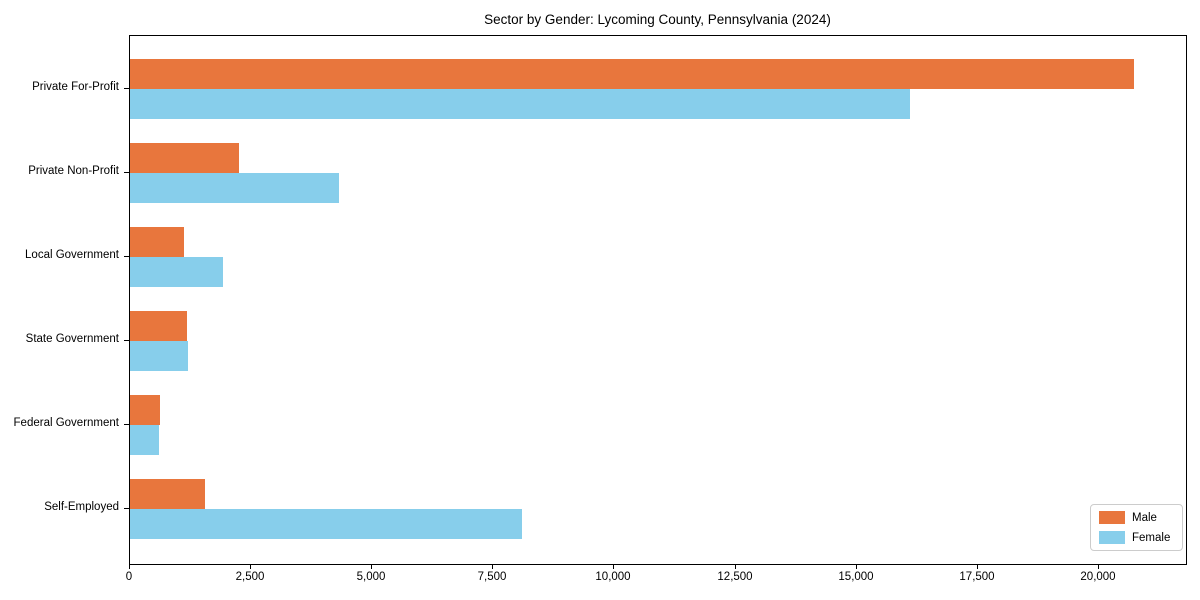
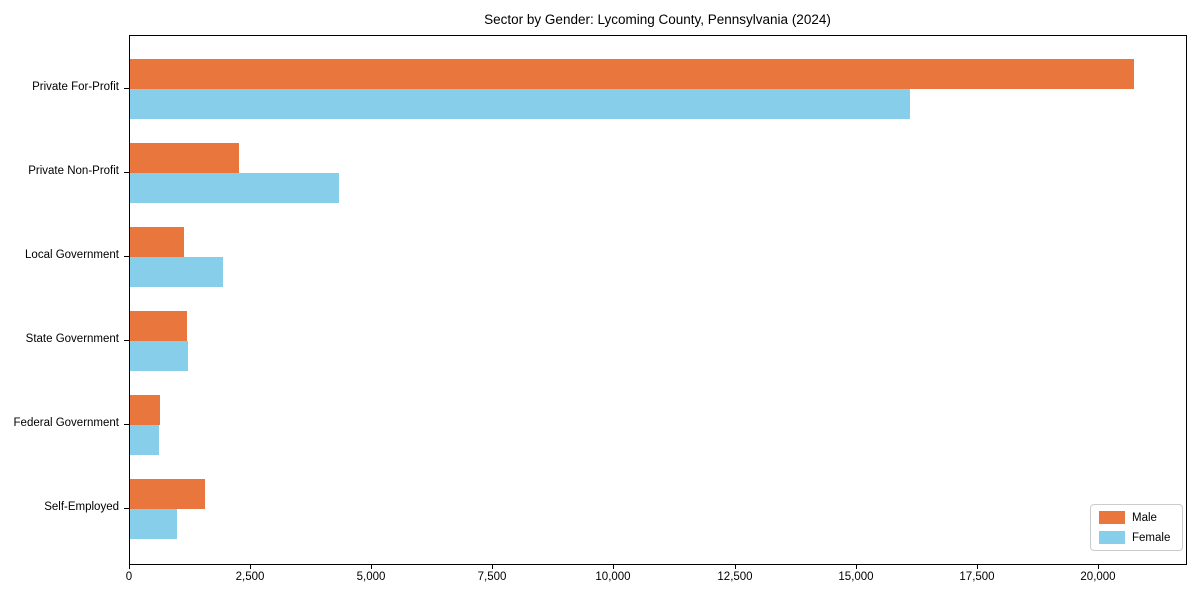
Female/Self-Employed: 8100 -> 1000
